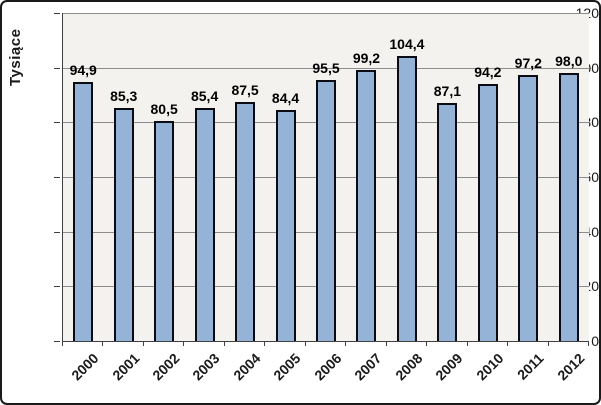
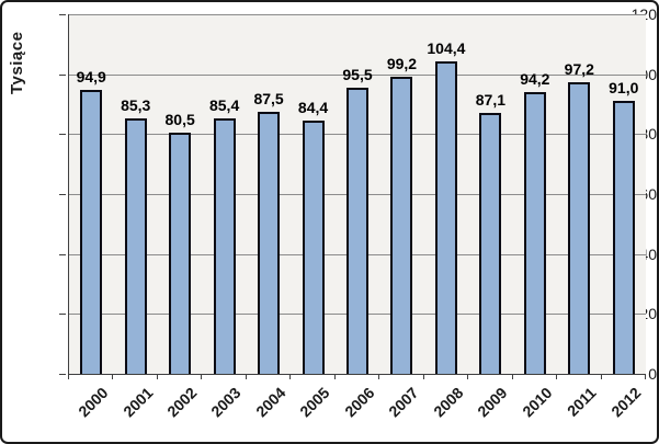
2012: 98,0 -> 91,0
